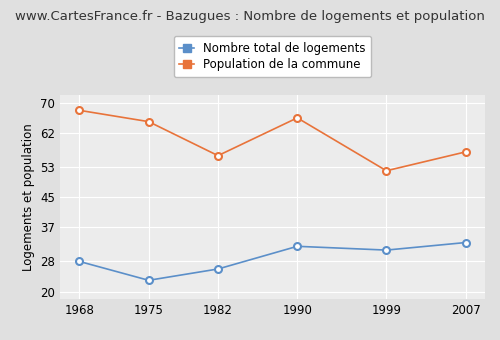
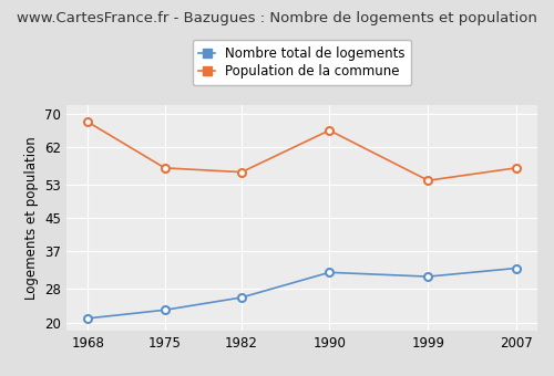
Nombre total de logements/1968: 28 -> 21
Population de la commune/1975: 65 -> 57
Population de la commune/1999: 52 -> 54
